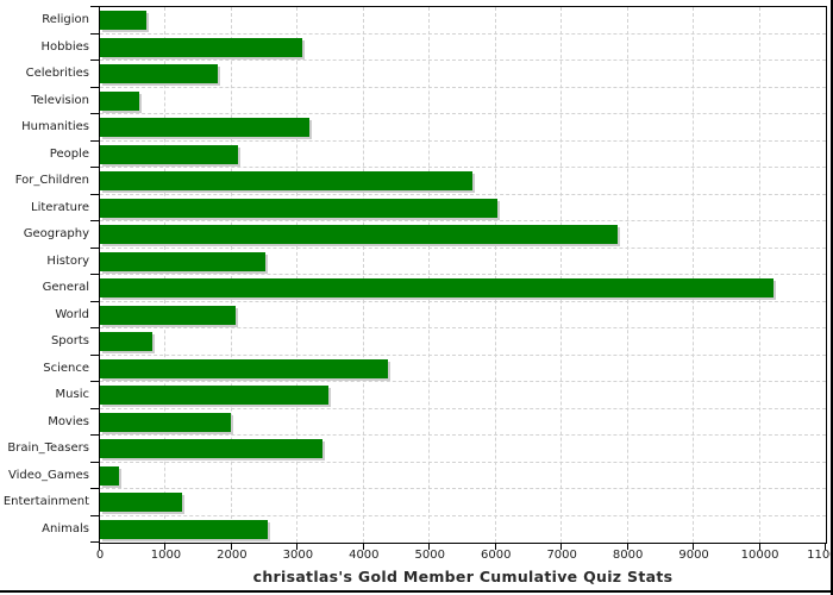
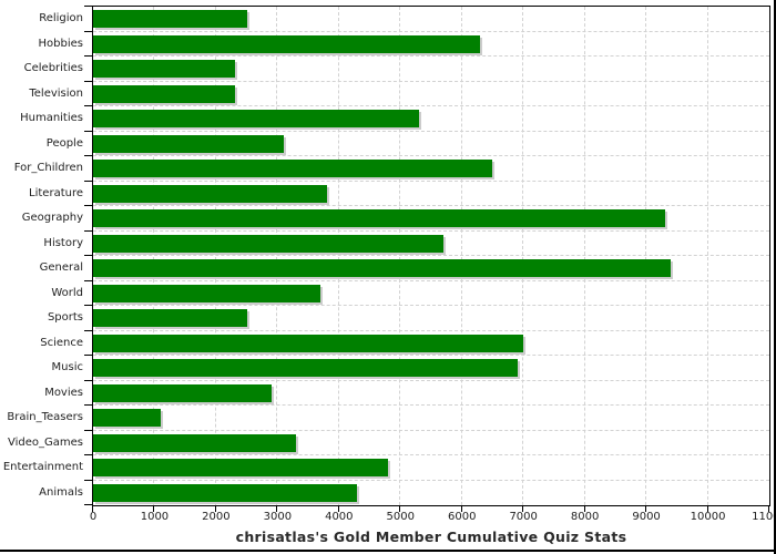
Religion: 700 -> 2500
Hobbies: 3100 -> 6300
Celebrities: 1800 -> 2300
Television: 600 -> 2300
Humanities: 3200 -> 5300
People: 2100 -> 3100
For_Children: 5600 -> 6500
Literature: 6000 -> 3800
Geography: 7800 -> 9300
History: 2500 -> 5700
General: 10200 -> 9400
World: 2000 -> 3700
Sports: 800 -> 2500
Science: 4400 -> 7000
Music: 3500 -> 6900
Movies: 2000 -> 2900
Brain_Teasers: 3400 -> 1100
Video_Games: 300 -> 3300
Entertainment: 1200 -> 4800
Animals: 2500 -> 4300
